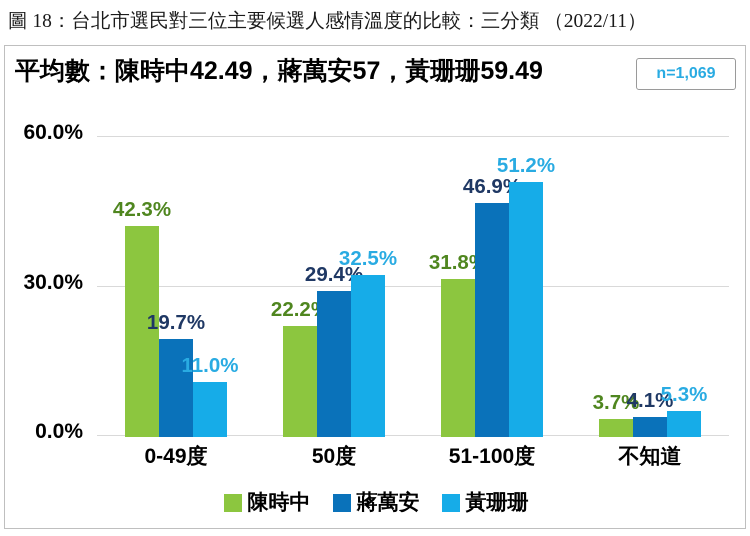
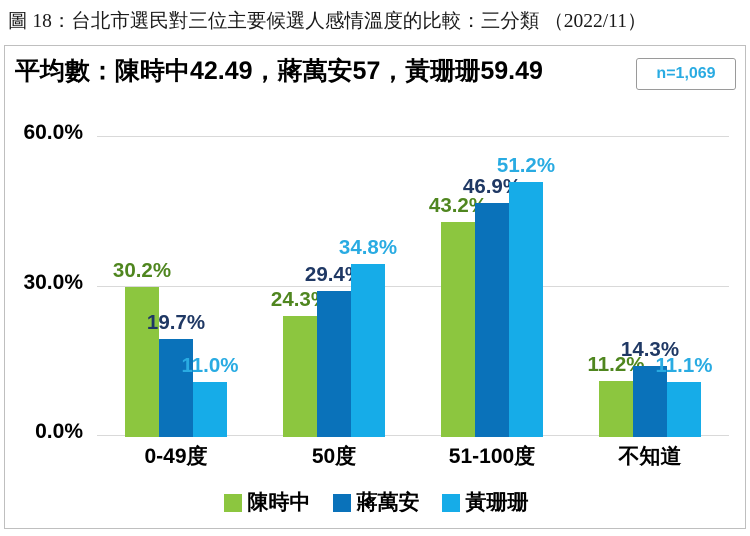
陳時中/0-49度: 42.3% -> 30.2%
陳時中/50度: 22.2% -> 24.3%
黃珊珊/50度: 32.5% -> 34.8%
陳時中/51-100度: 31.8% -> 43.2%
陳時中/不知道: 3.7% -> 11.2%
蔣萬安/不知道: 4.1% -> 14.3%
黃珊珊/不知道: 5.3% -> 11.1%
